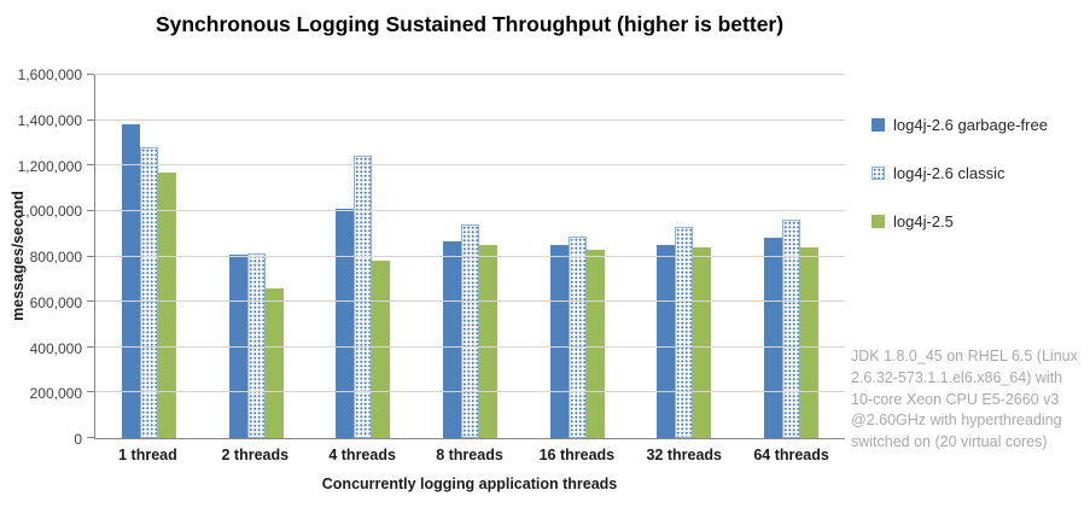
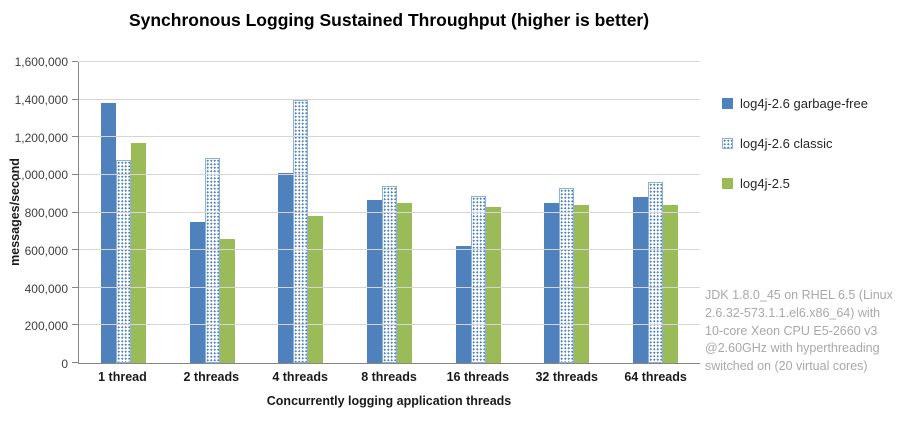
log4j-2.6 classic/1 thread: 1280000 -> 1080000
log4j-2.6 garbage-free/2 threads: 810000 -> 750000
log4j-2.6 classic/2 threads: 820000 -> 1090000
log4j-2.6 classic/4 threads: 1240000 -> 1400000
log4j-2.6 garbage-free/16 threads: 850000 -> 620000
